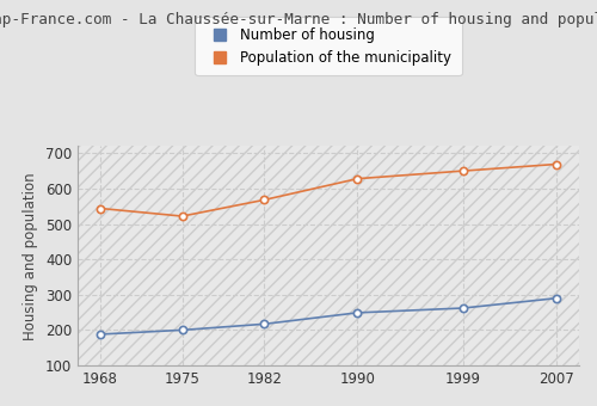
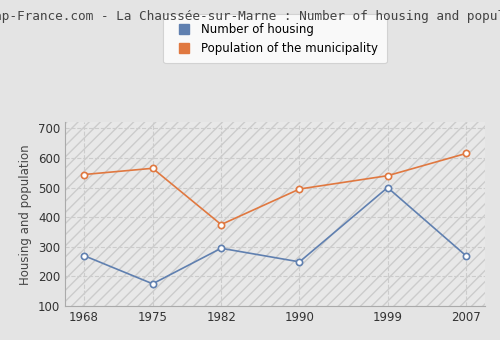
Number of housing/1968: 188 -> 270
Number of housing/1975: 200 -> 175
Population of the municipality/1975: 522 -> 565
Number of housing/1982: 217 -> 295
Population of the municipality/1982: 568 -> 375
Population of the municipality/1990: 628 -> 495
Number of housing/1999: 262 -> 500
Population of the municipality/1999: 650 -> 540
Number of housing/2007: 290 -> 270
Population of the municipality/2007: 669 -> 615
